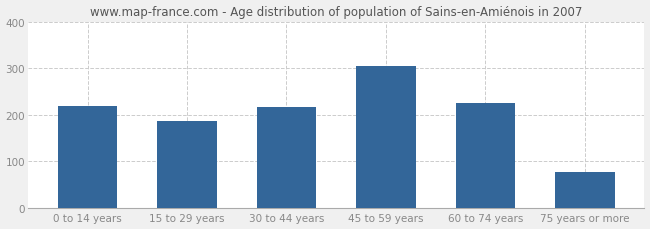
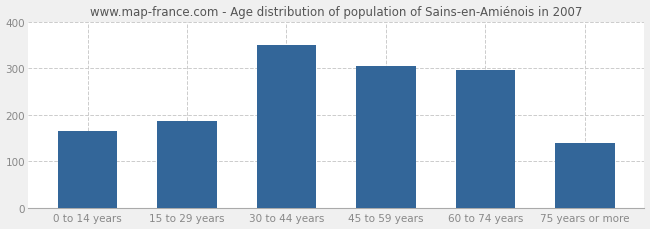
0 to 14 years: 218 -> 165
30 to 44 years: 217 -> 350
60 to 74 years: 226 -> 295
75 years or more: 76 -> 140
